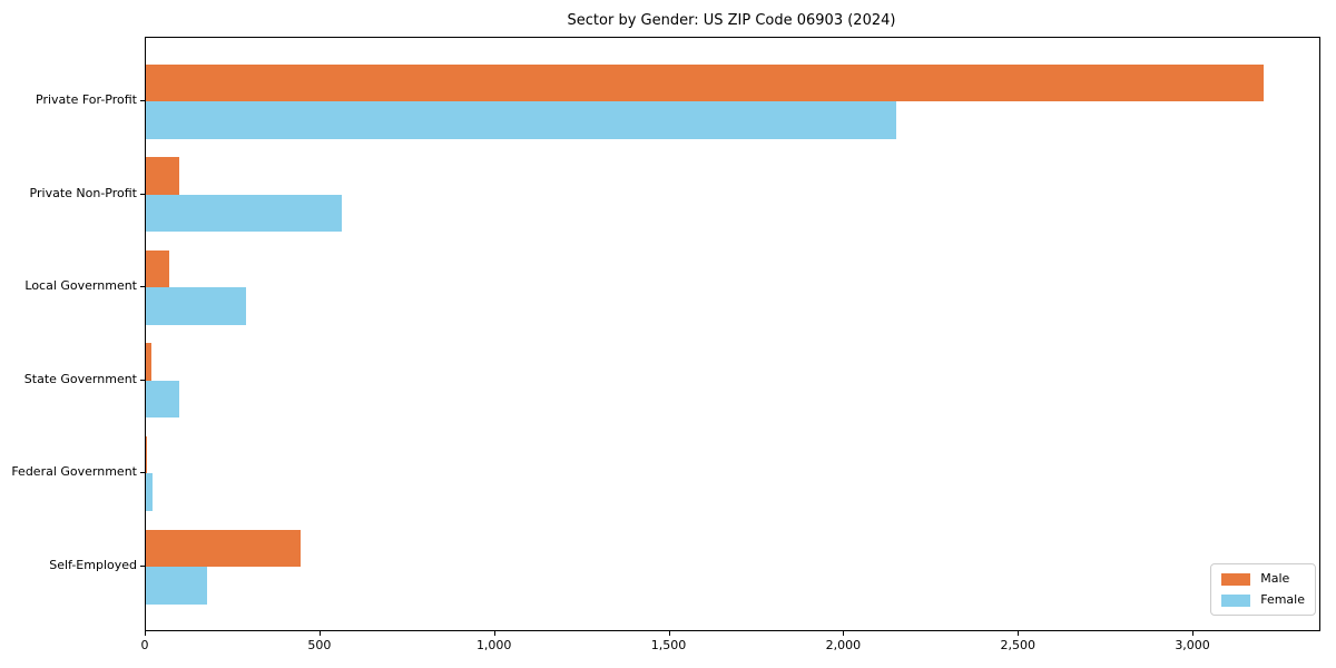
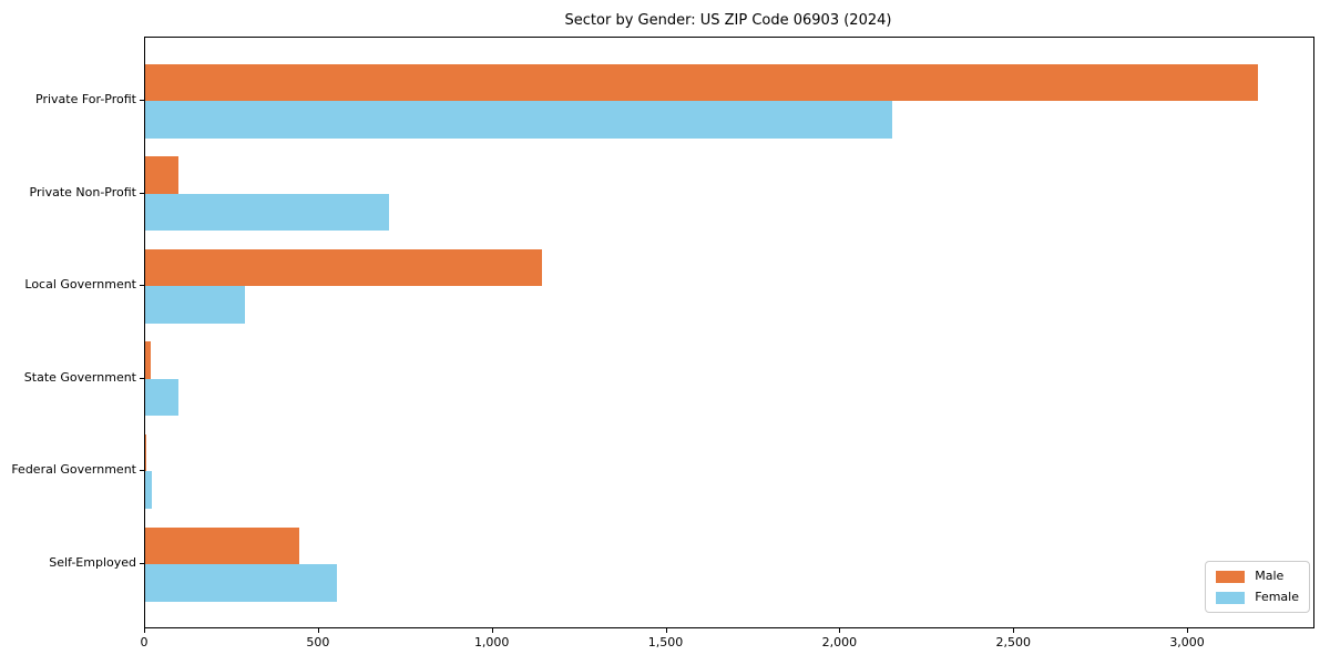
Female/Private Non-Profit: 560 -> 700
Male/Local Government: 70 -> 1140
Female/Self-Employed: 180 -> 550
